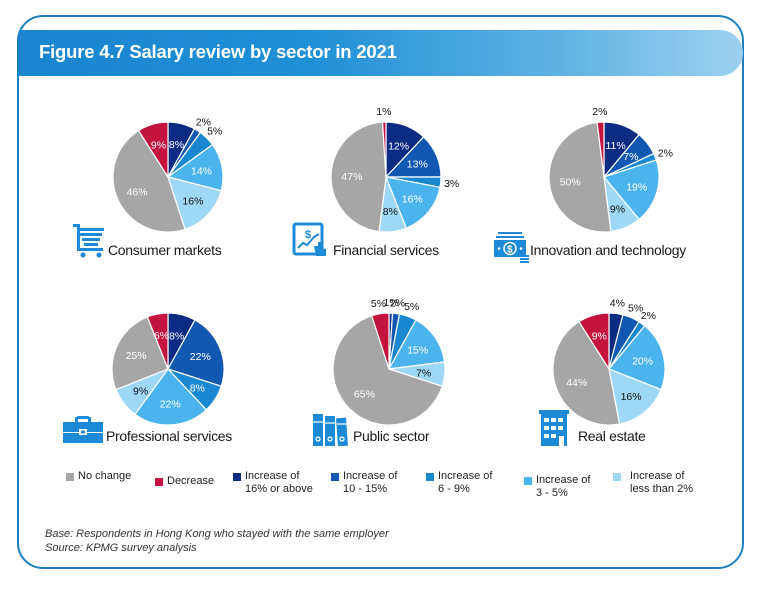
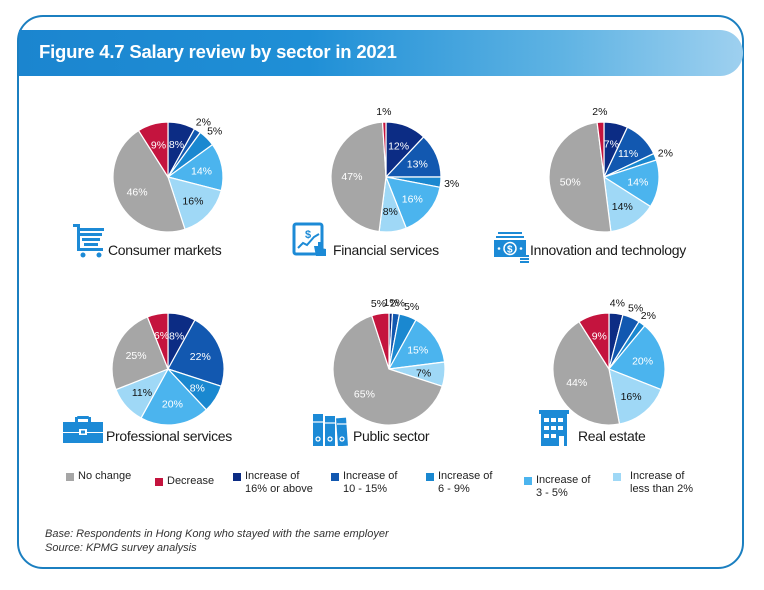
Innovation and technology/Increase of 16% or above: 11% -> 7%
Innovation and technology/Increase of 10 - 15%: 7% -> 11%
Innovation and technology/Increase of 3 - 5%: 19% -> 14%
Professional services/Increase of 3 - 5%: 22% -> 20%
Innovation and technology/Increase of less than 2%: 9% -> 14%
Professional services/Increase of less than 2%: 9% -> 11%
